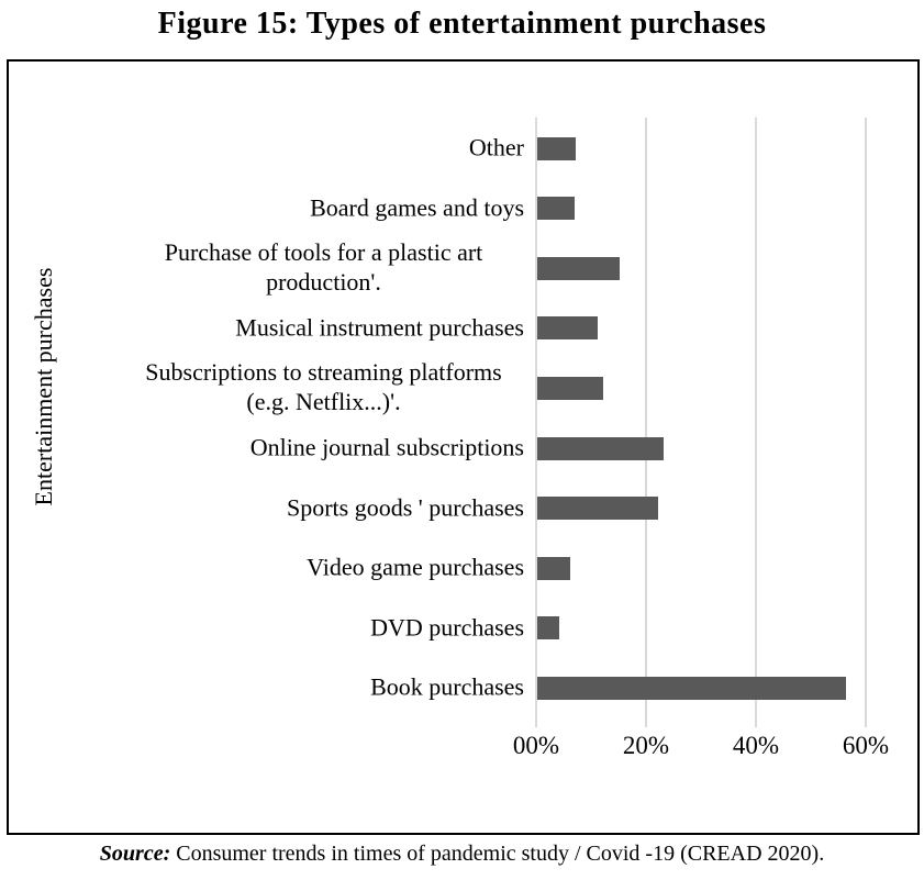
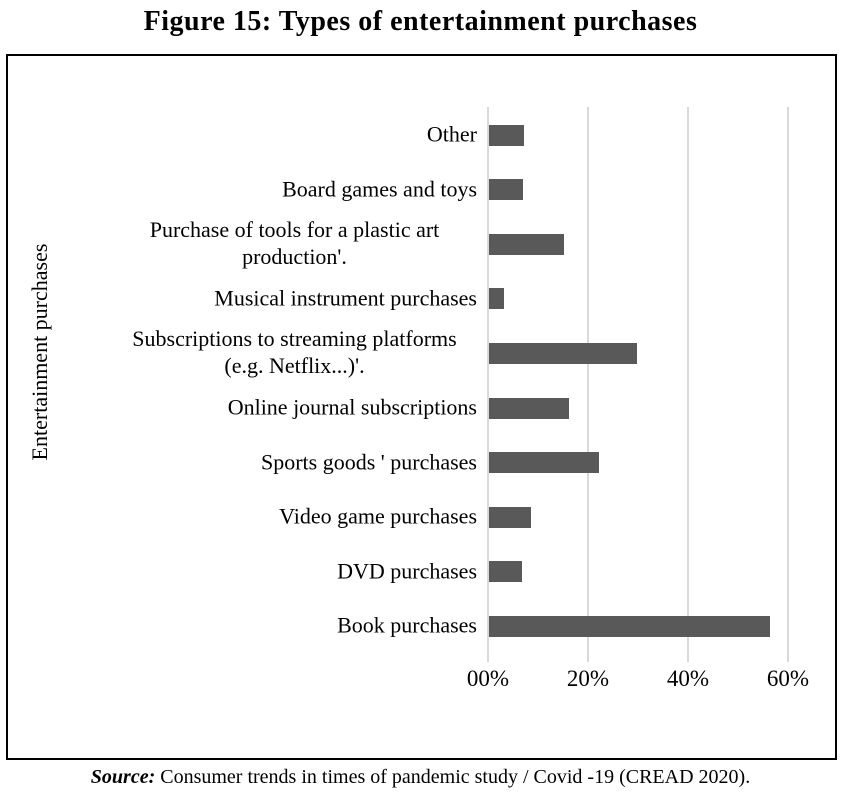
Musical instrument purchases: 11% -> 3%
Subscriptions to streaming platforms (e.g. Netflix...)'.: 12% -> 30%
Online journal subscriptions: 23% -> 16%
Video game purchases: 6% -> 8%
DVD purchases: 4% -> 7%
